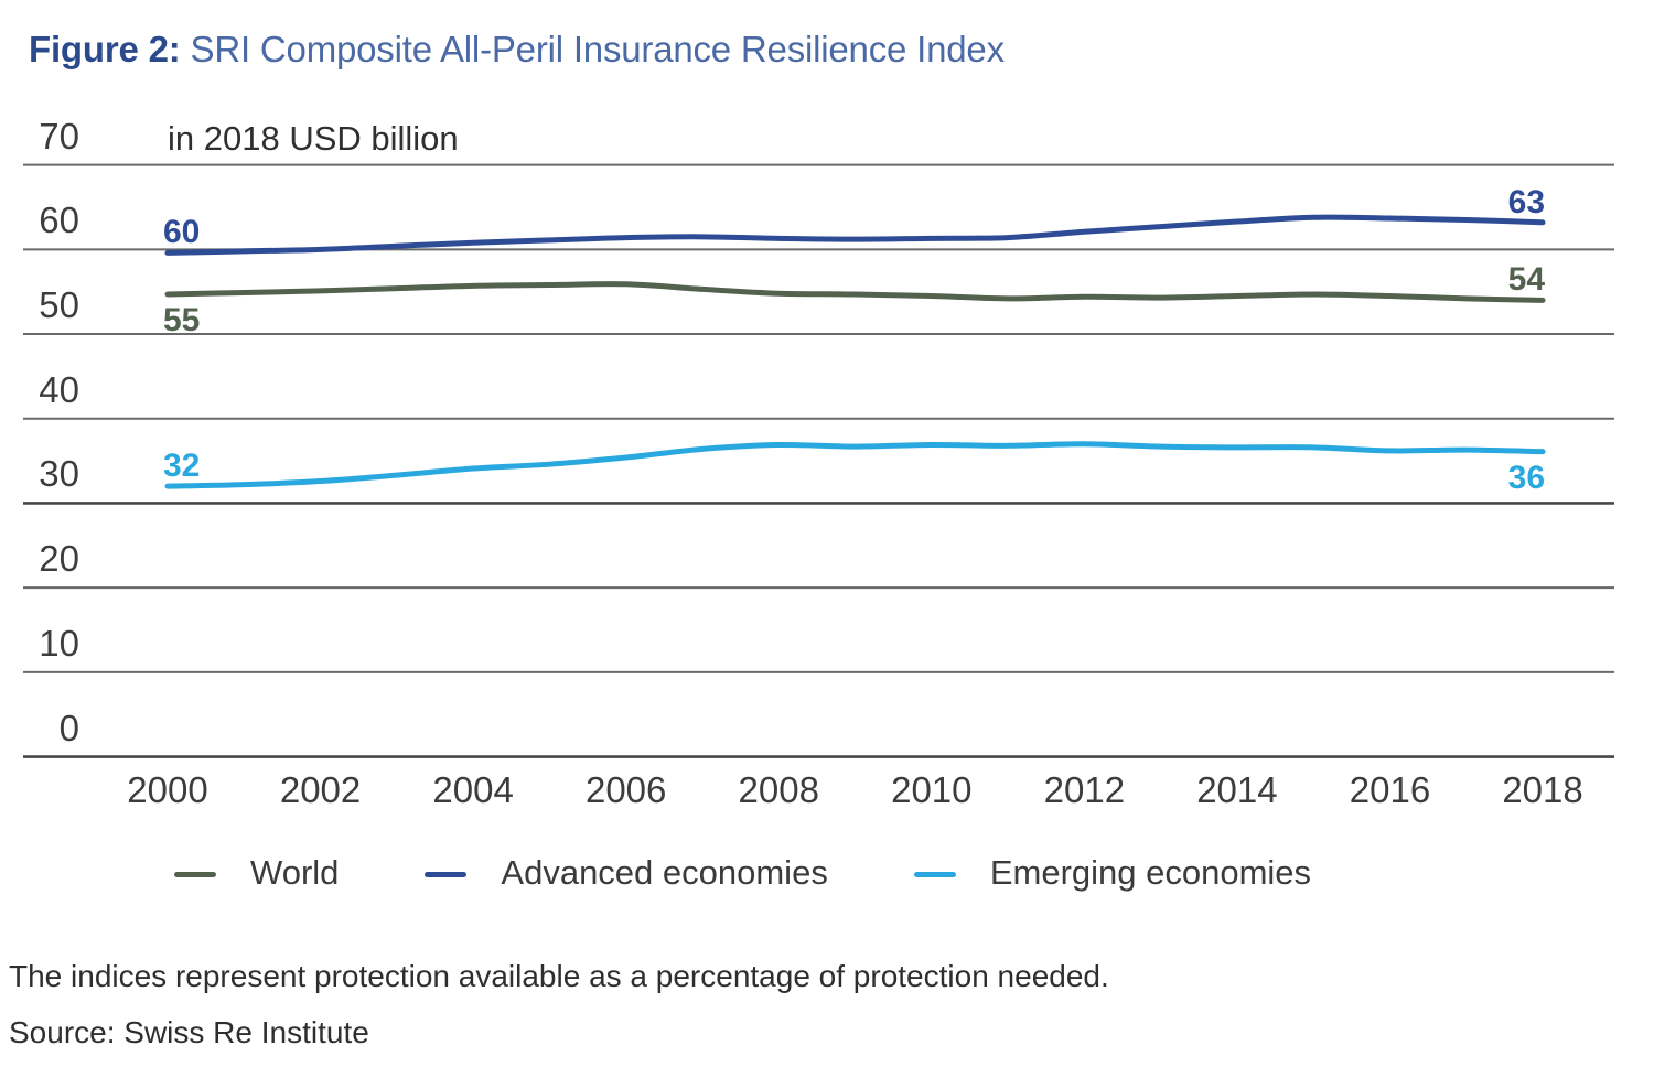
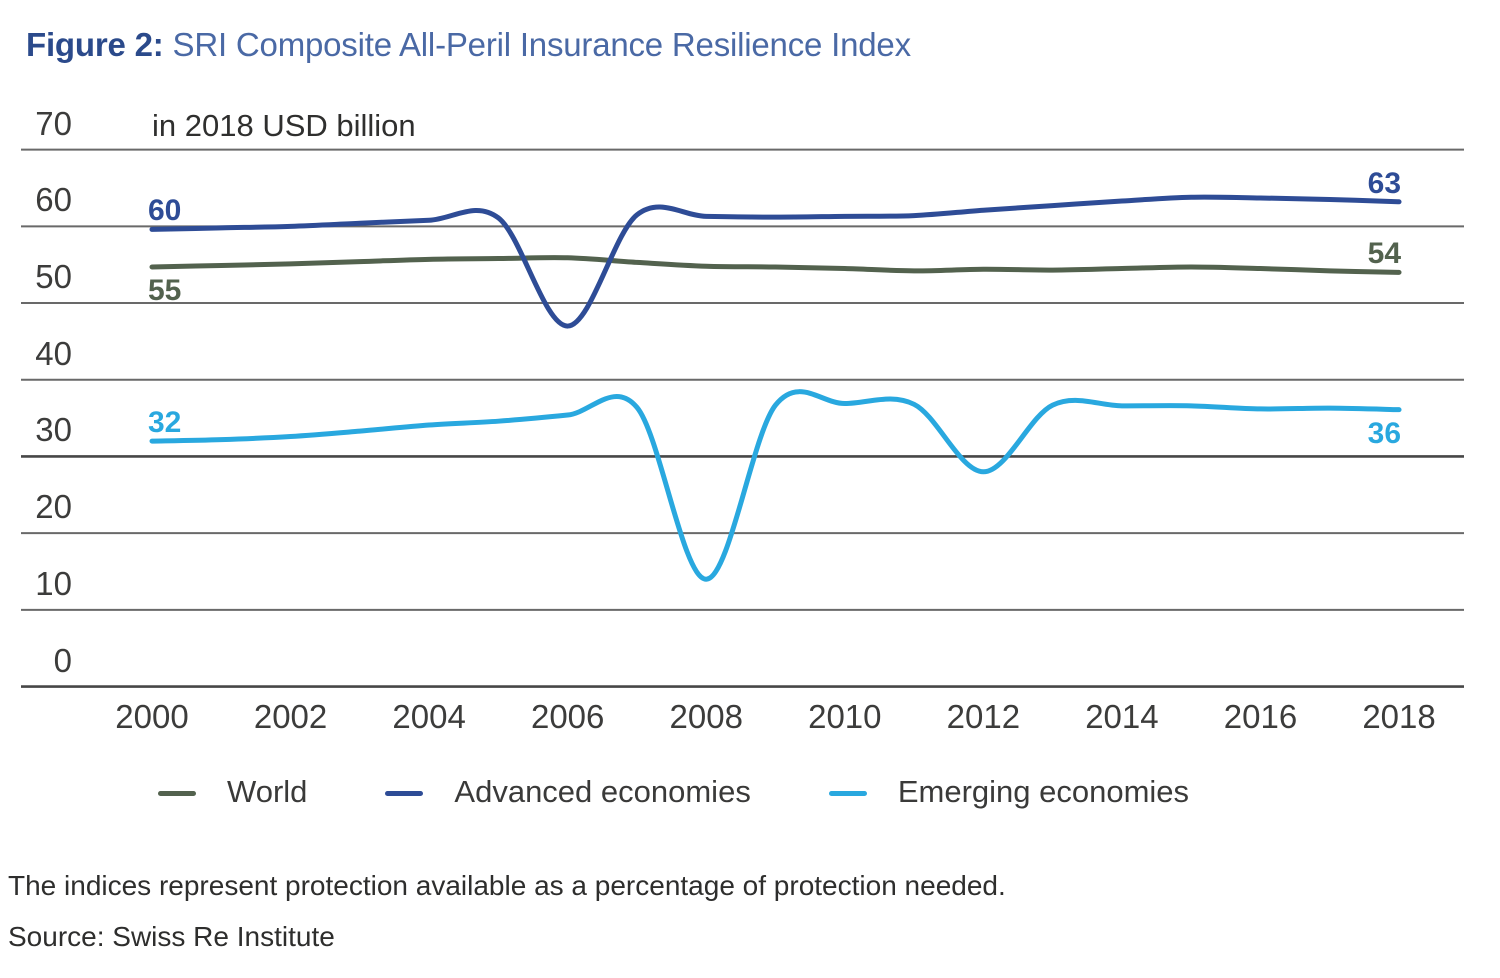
Advanced economies/2006: 61 -> 47
Emerging economies/2008: 37 -> 14
Emerging economies/2012: 37 -> 28
